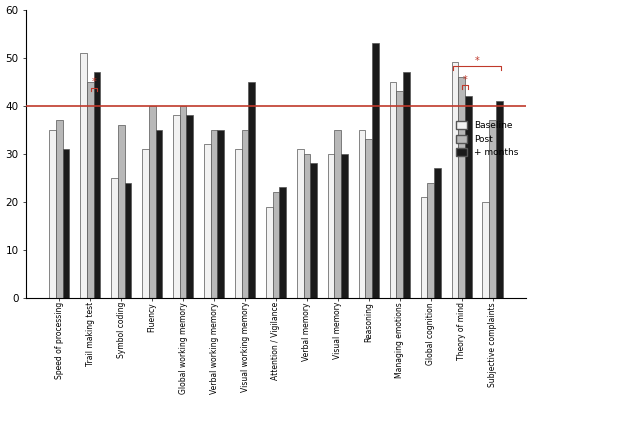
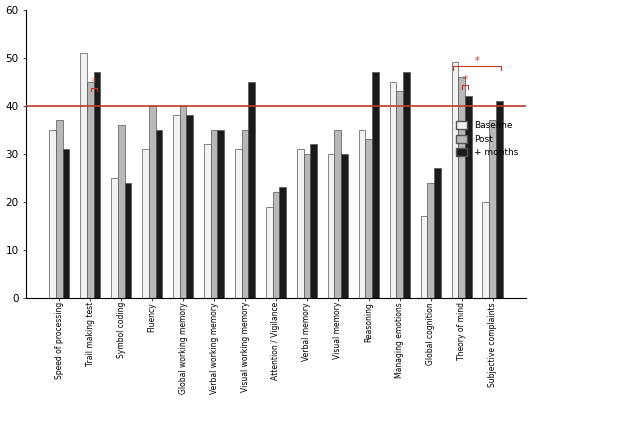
+ months/Verbal memory: 28 -> 32
+ months/Reasoning: 53 -> 47
Baseline/Global cognition: 21 -> 17
